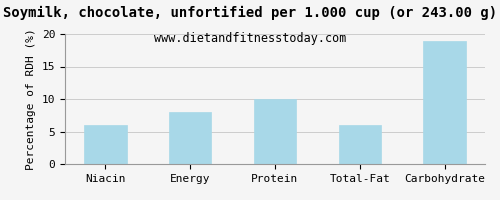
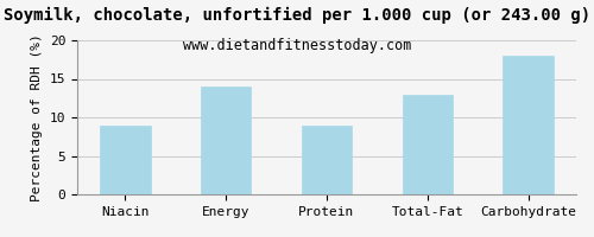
Niacin: 6 -> 9
Energy: 8 -> 14
Protein: 10 -> 9
Total-Fat: 6 -> 13
Carbohydrate: 19 -> 18
